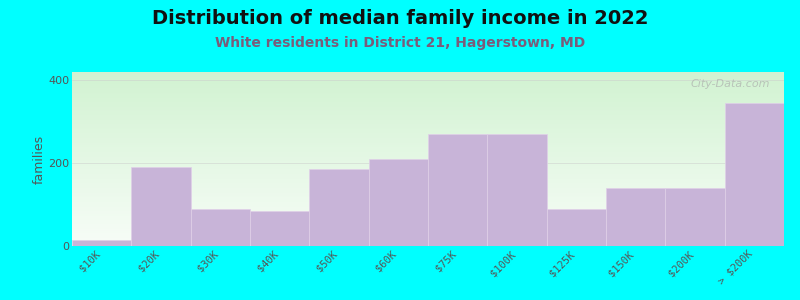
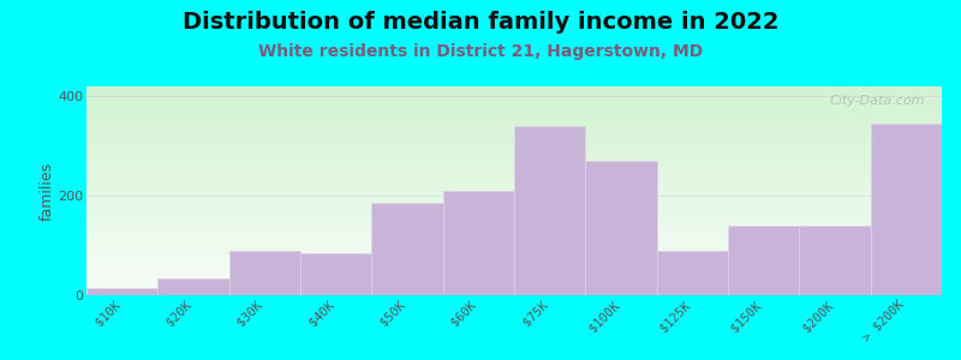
$20K: 190 -> 35
$75K: 270 -> 340
